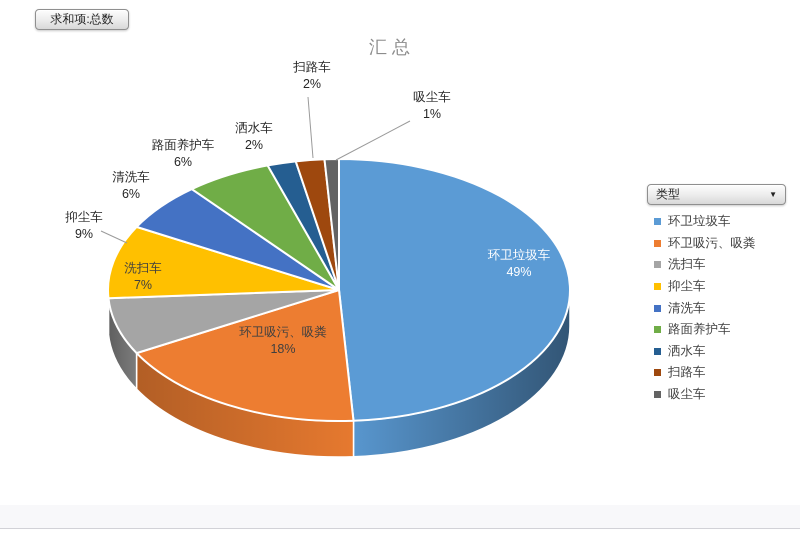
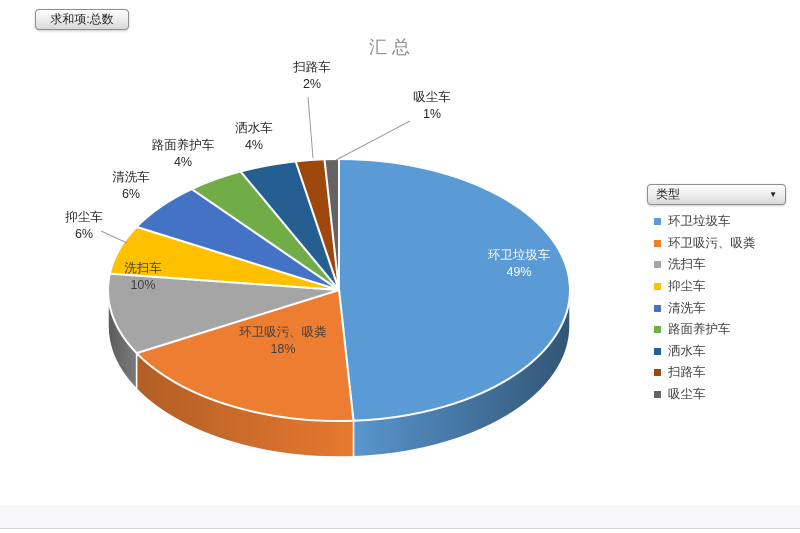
洗扫车: 7% -> 10%
抑尘车: 9% -> 6%
路面养护车: 6% -> 4%
洒水车: 2% -> 4%
